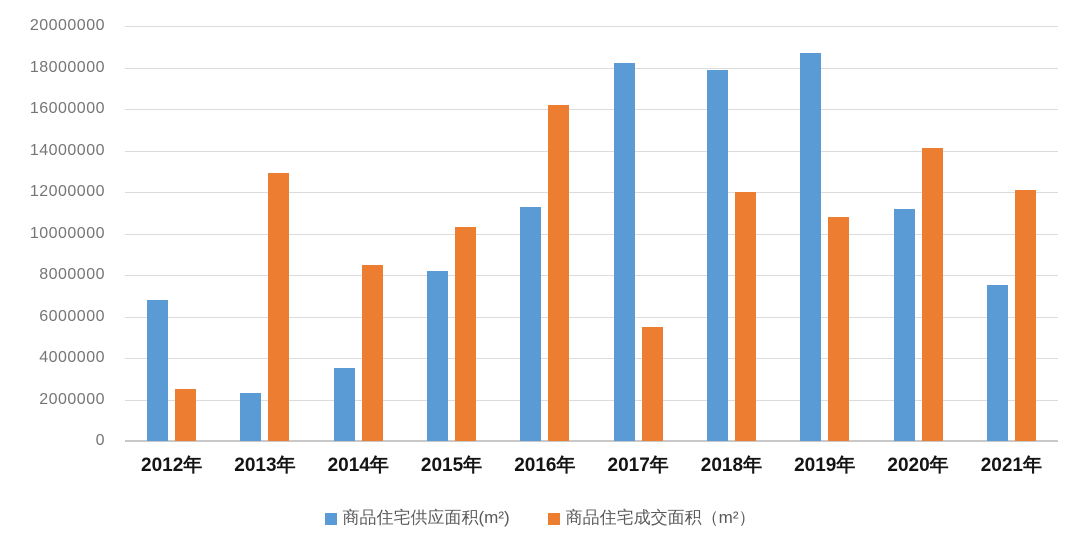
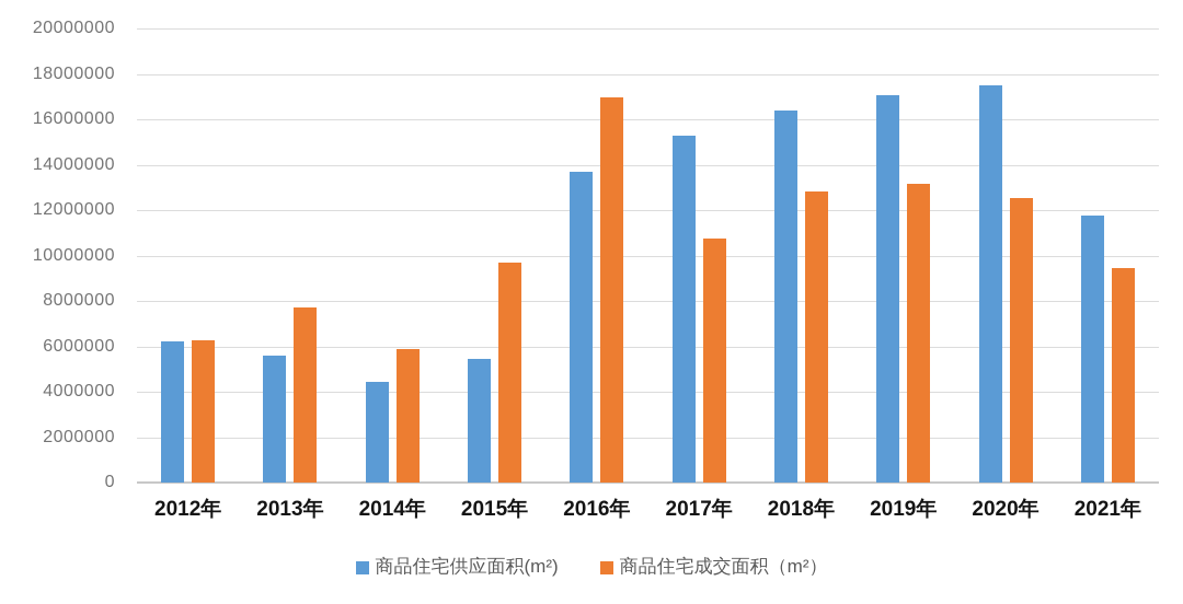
商品住宅供应面积(m²)/2012年: 6800000 -> 6200000
商品住宅成交面积（m²）/2012年: 2500000 -> 6200000
商品住宅供应面积(m²)/2013年: 2300000 -> 5600000
商品住宅成交面积（m²）/2013年: 12900000 -> 7700000
商品住宅供应面积(m²)/2014年: 3500000 -> 4400000
商品住宅成交面积（m²）/2014年: 8500000 -> 5900000
商品住宅供应面积(m²)/2015年: 8200000 -> 5400000
商品住宅成交面积（m²）/2015年: 10300000 -> 9700000
商品住宅供应面积(m²)/2016年: 11300000 -> 13700000
商品住宅成交面积（m²）/2016年: 16200000 -> 17000000
商品住宅供应面积(m²)/2017年: 18200000 -> 15300000
商品住宅成交面积（m²）/2017年: 5500000 -> 10800000
商品住宅供应面积(m²)/2018年: 17900000 -> 16400000
商品住宅成交面积（m²）/2018年: 12000000 -> 12800000
商品住宅供应面积(m²)/2019年: 18700000 -> 17000000
商品住宅成交面积（m²）/2019年: 10800000 -> 13200000
商品住宅供应面积(m²)/2020年: 11200000 -> 17500000
商品住宅成交面积（m²）/2020年: 14100000 -> 12600000
商品住宅供应面积(m²)/2021年: 7500000 -> 11800000
商品住宅成交面积（m²）/2021年: 12100000 -> 9400000
